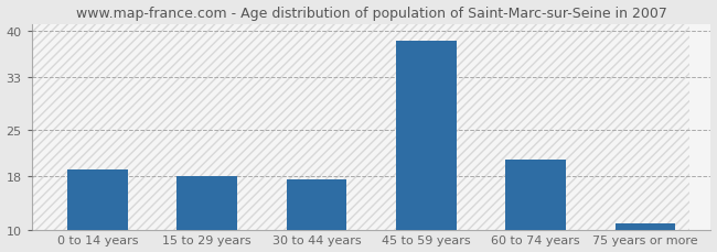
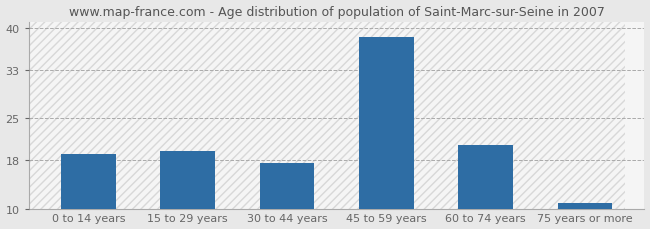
15 to 29 years: 18.0 -> 19.5
